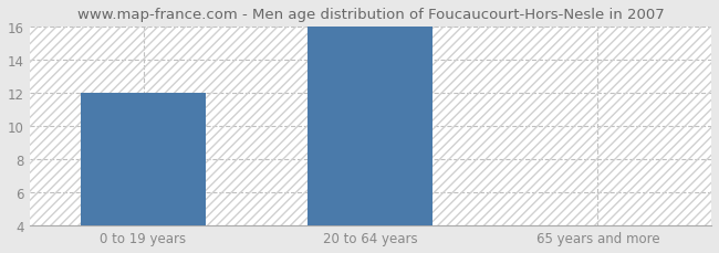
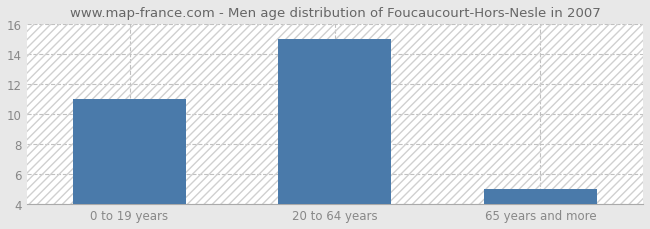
0 to 19 years: 12 -> 11
20 to 64 years: 16 -> 15
65 years and more: 4 -> 5
